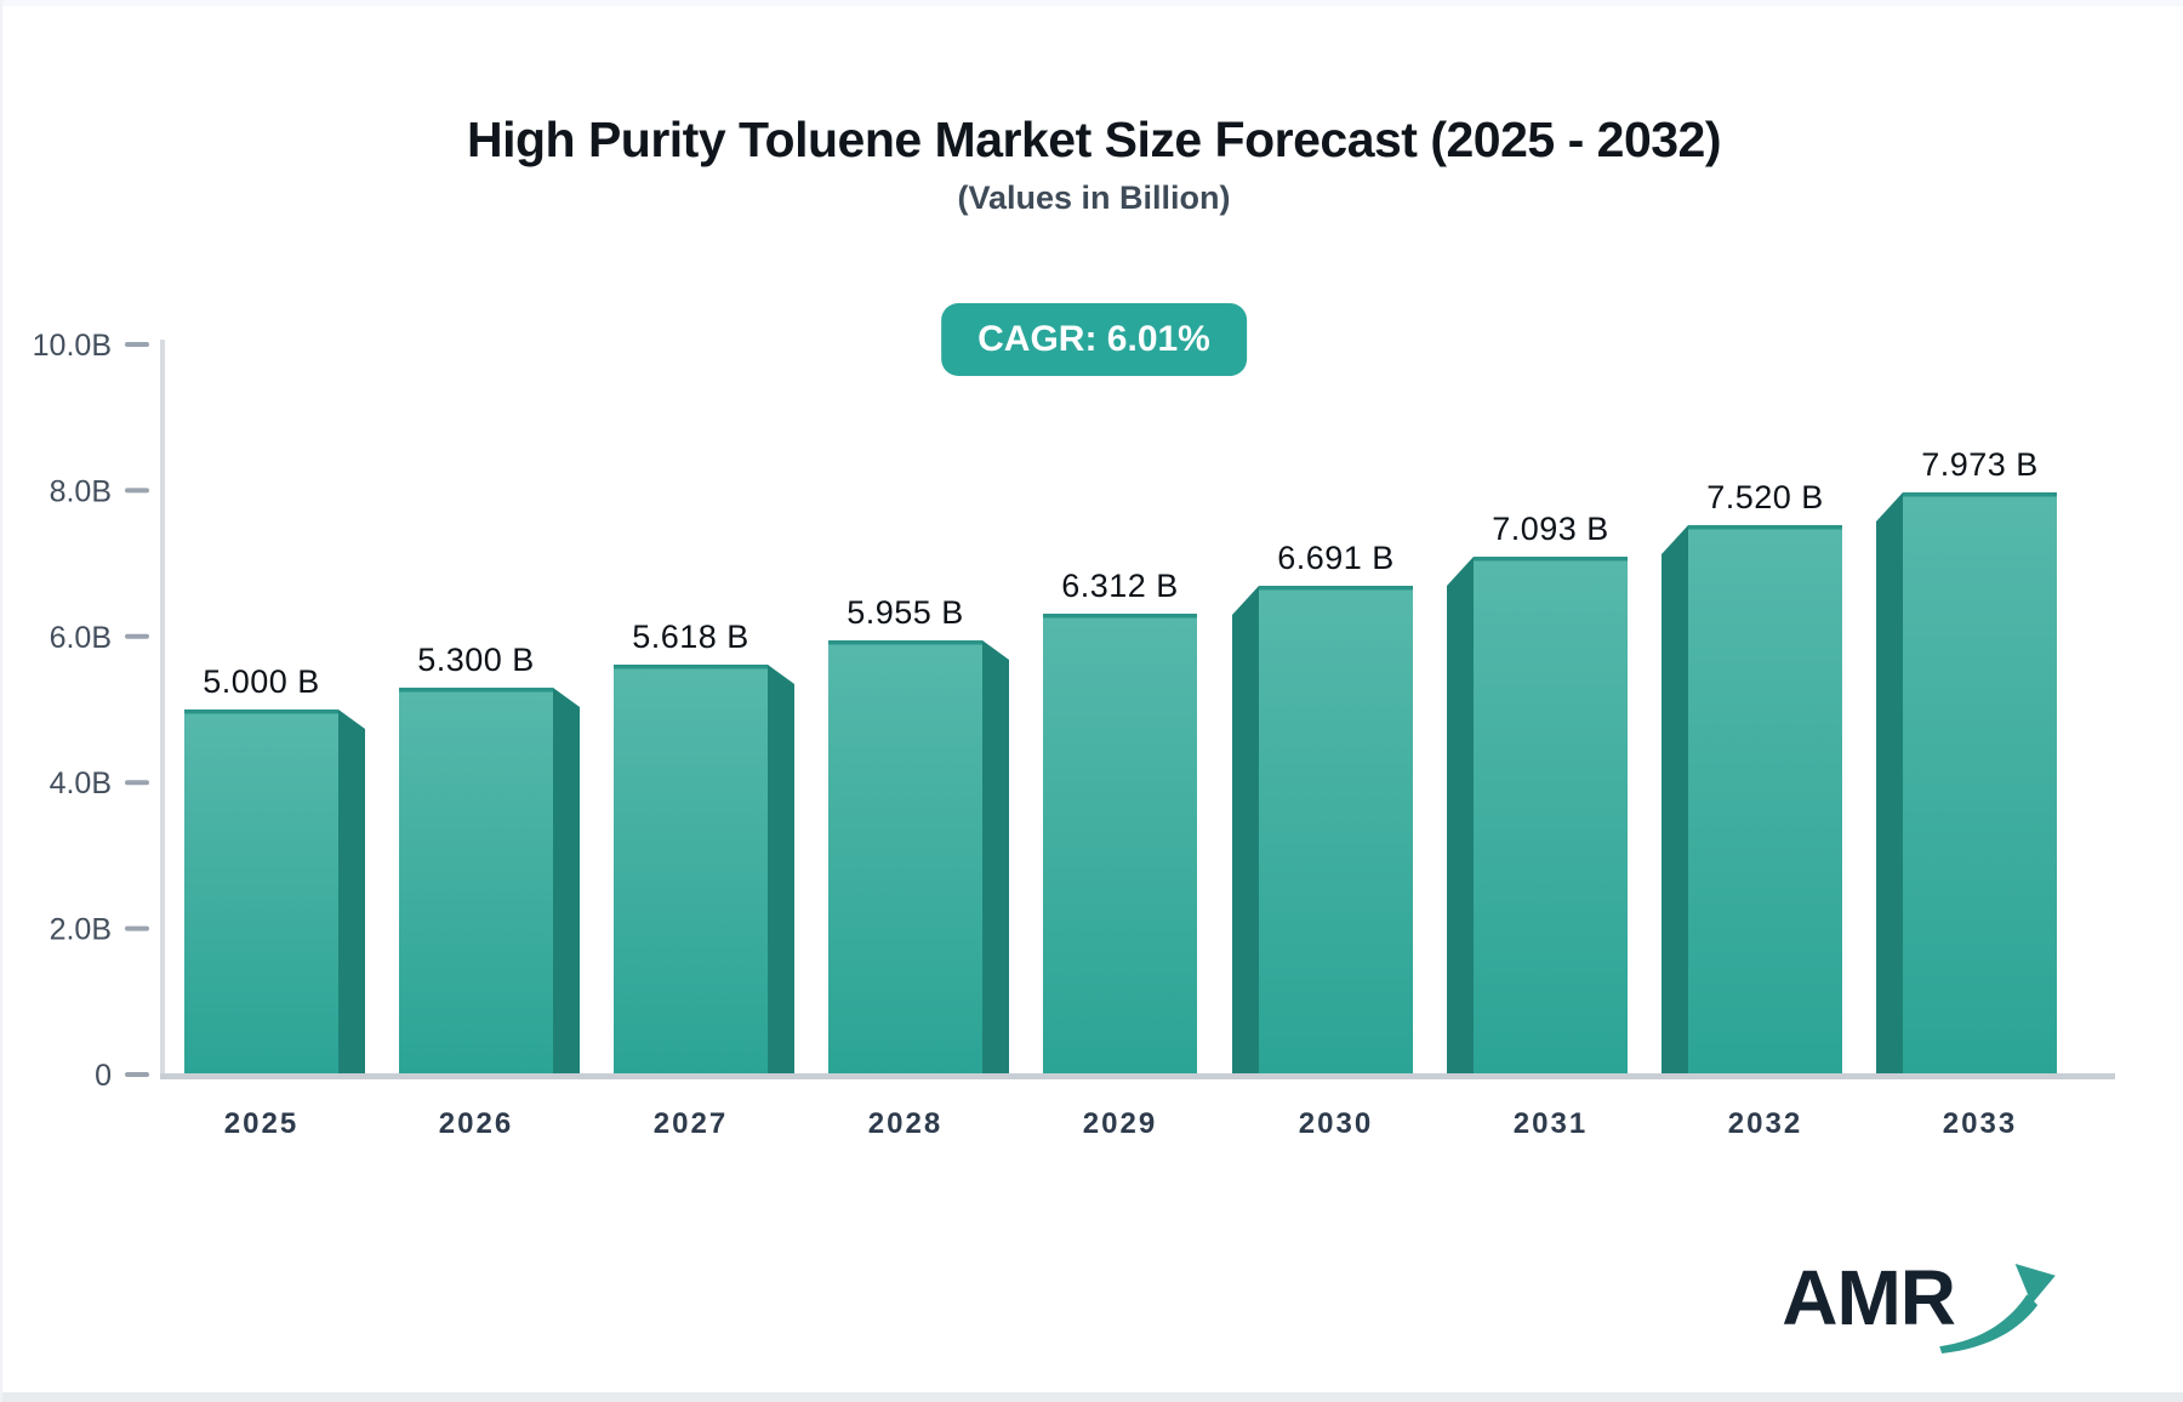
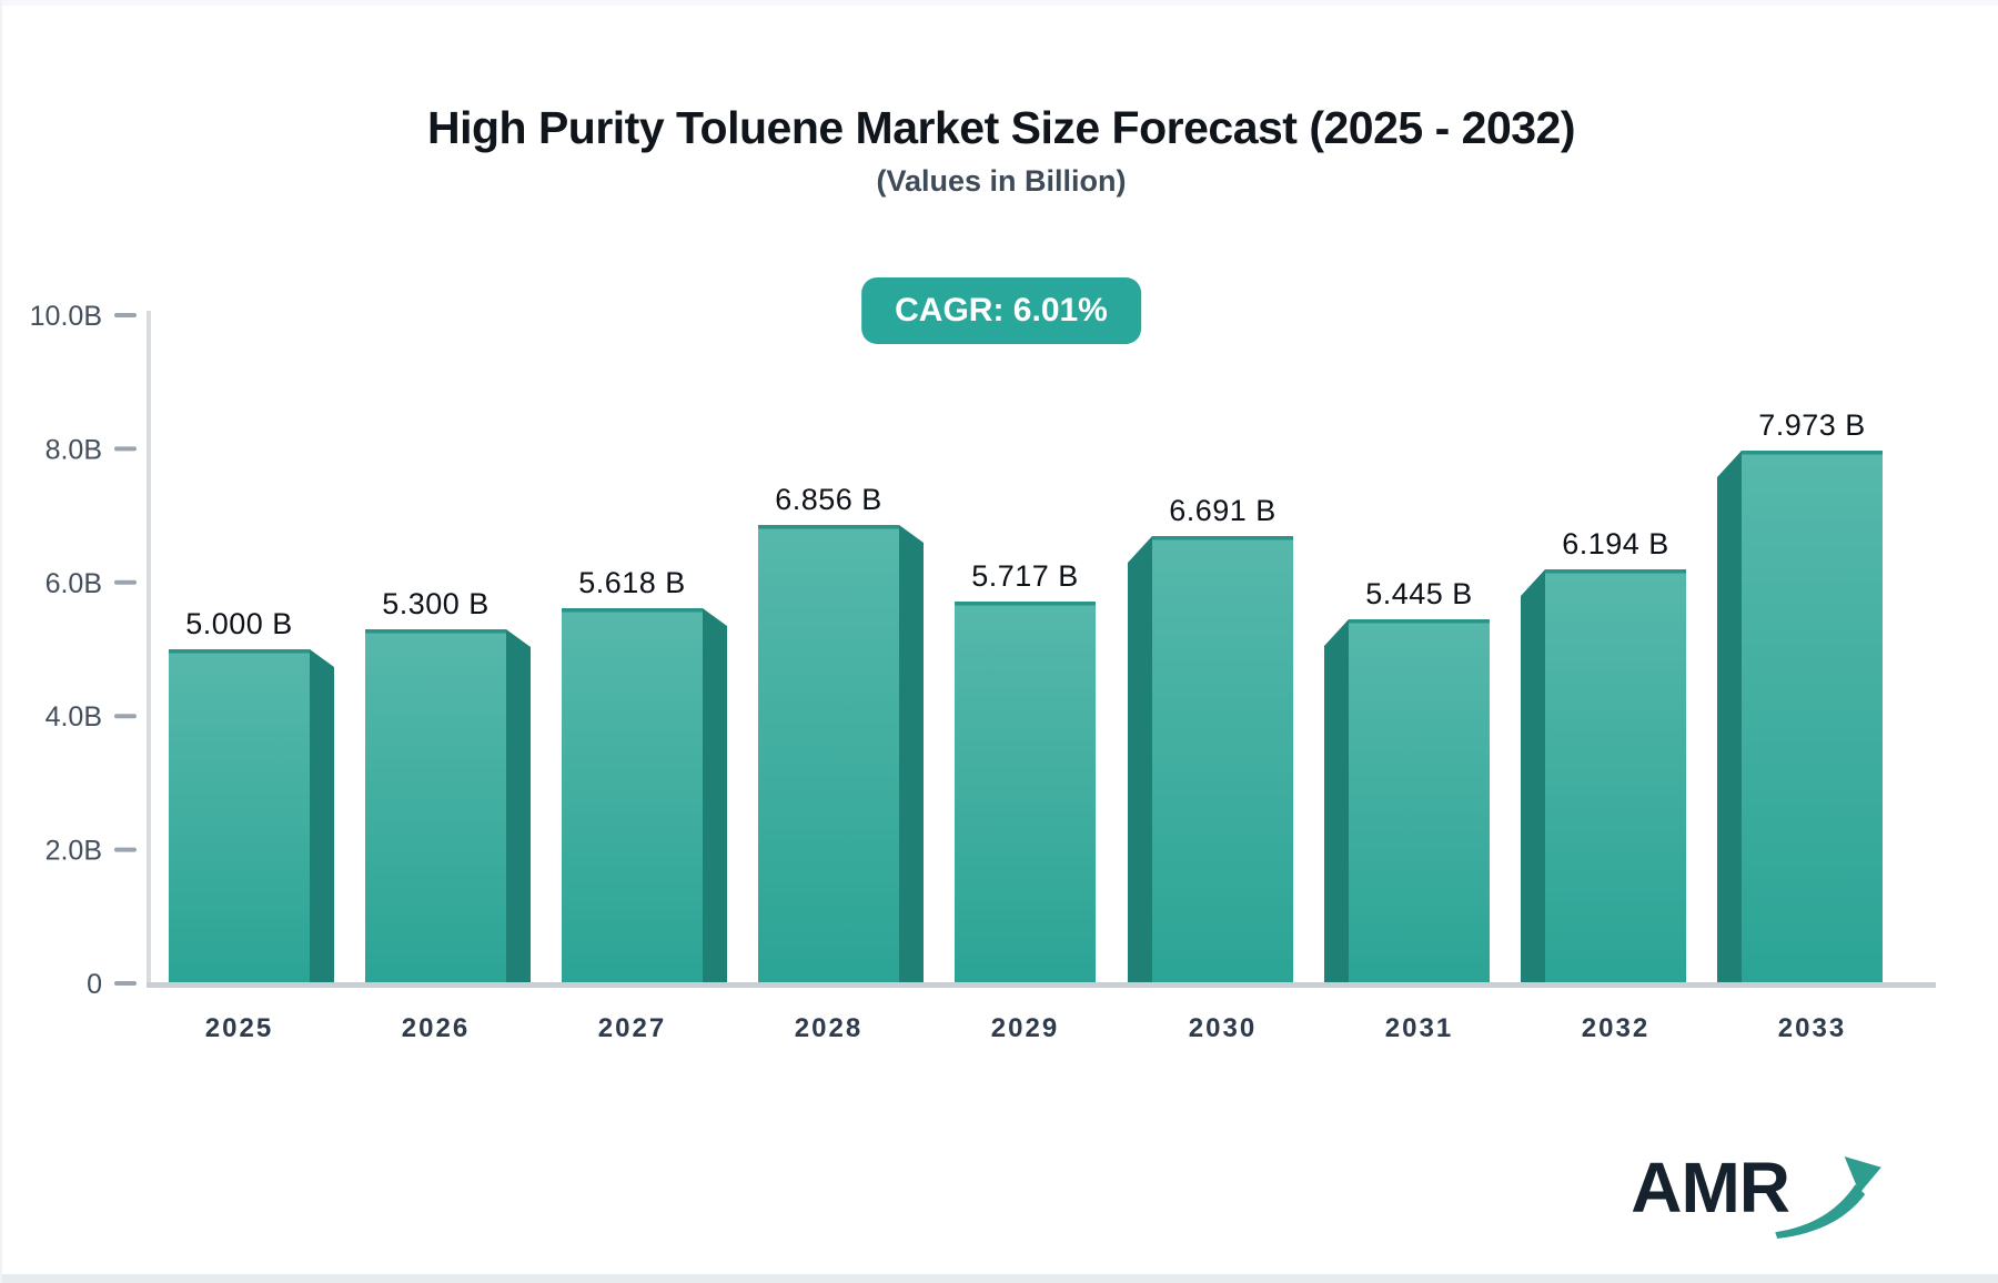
2028: 5.955 -> 6.856
2029: 6.312 -> 5.717
2031: 7.093 -> 5.445
2032: 7.520 -> 6.194
